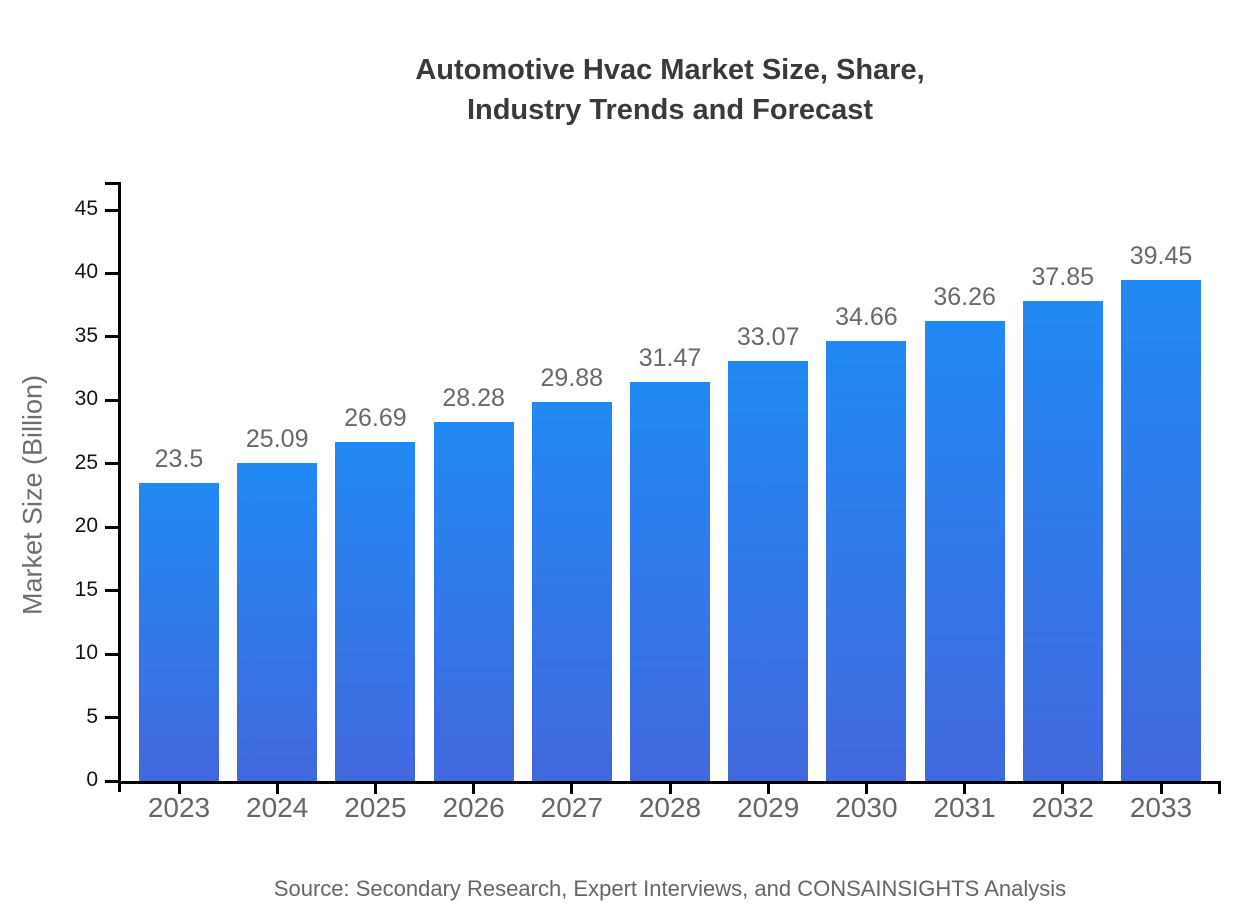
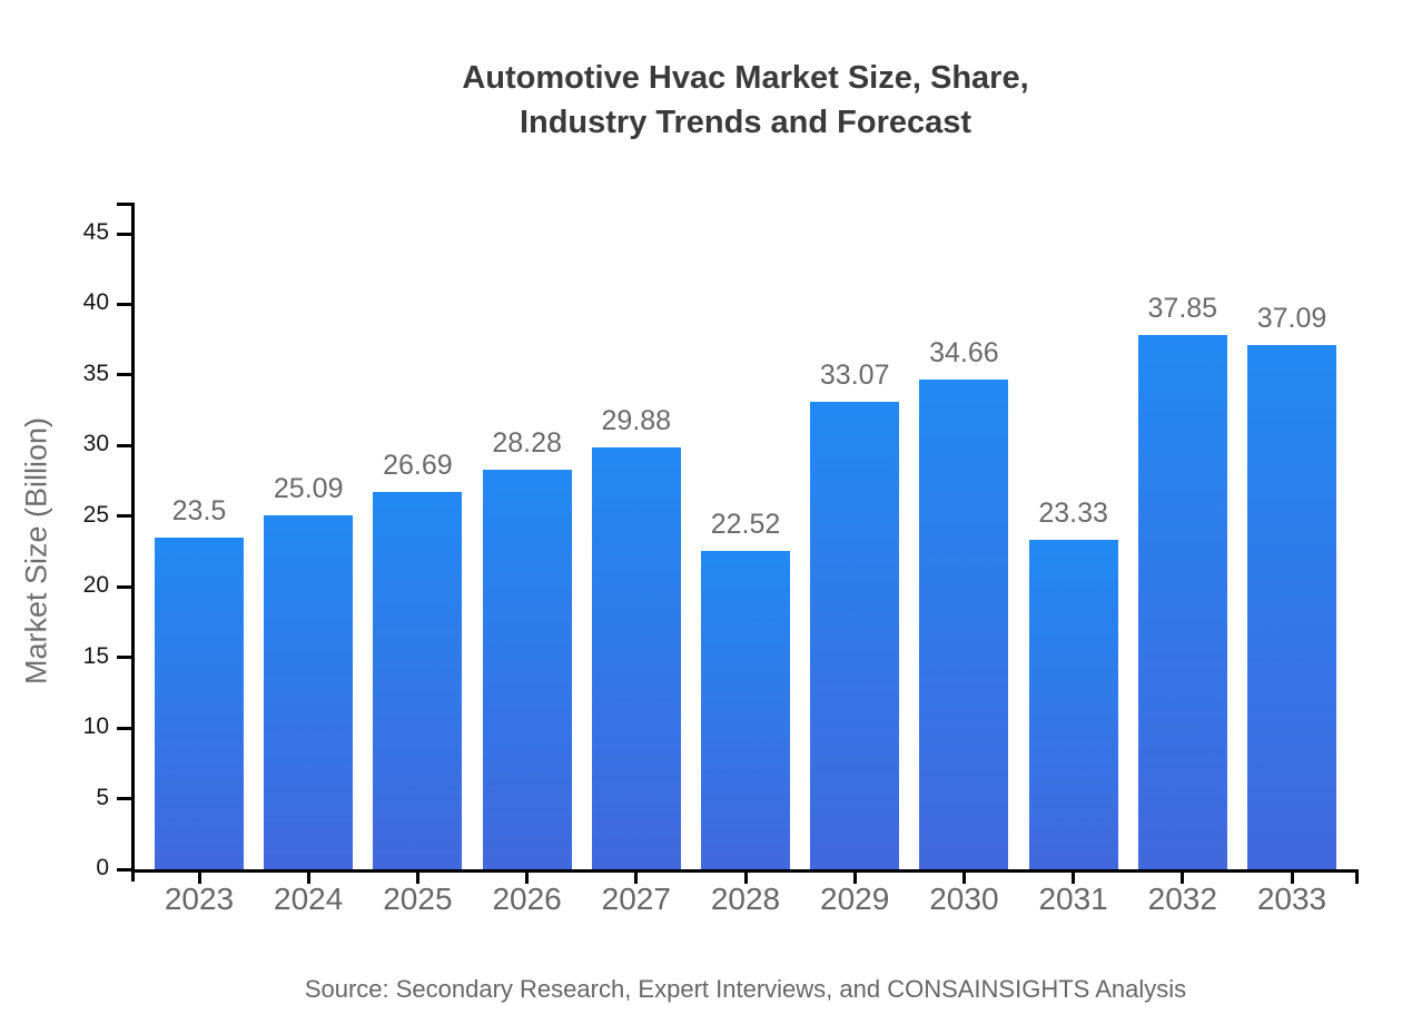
2028: 31.47 -> 22.52
2031: 36.26 -> 23.33
2033: 39.45 -> 37.09
